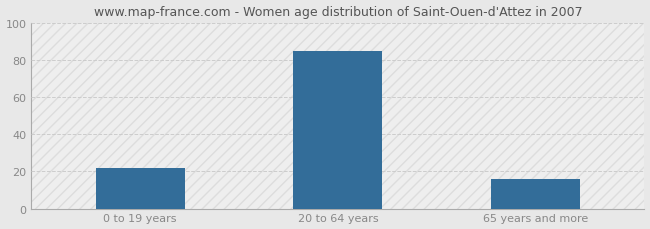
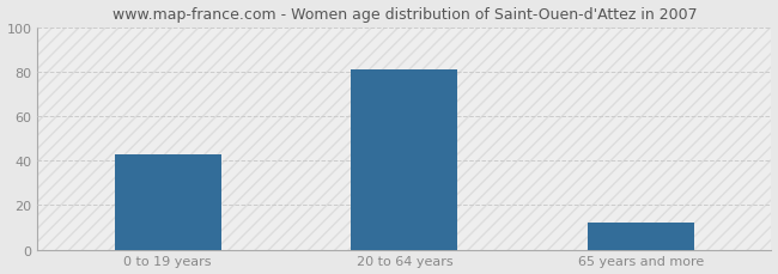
0 to 19 years: 22 -> 43
20 to 64 years: 85 -> 81
65 years and more: 16 -> 12
